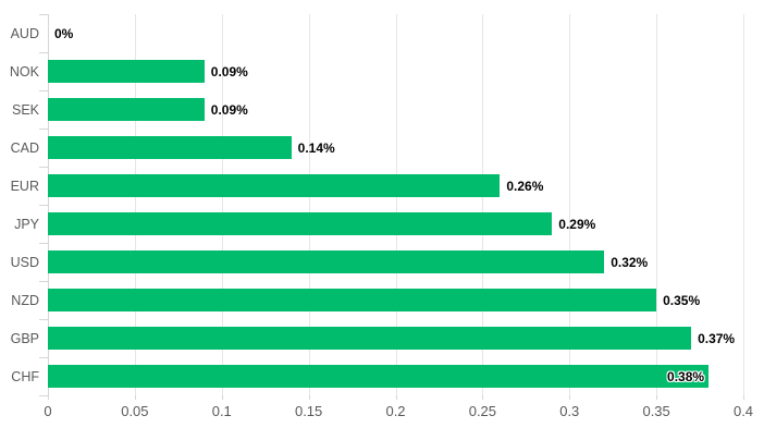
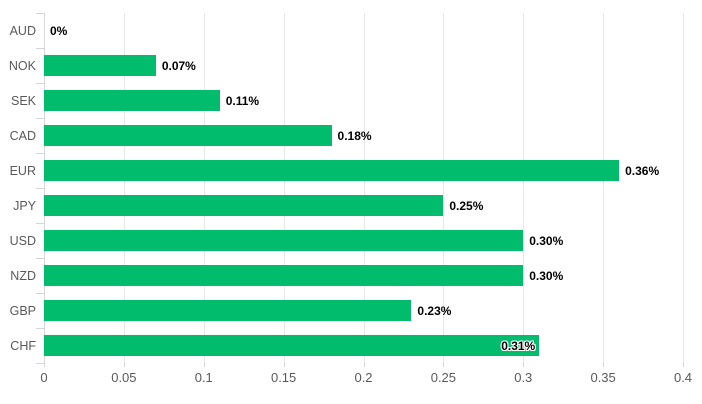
NOK: 0.09% -> 0.07%
SEK: 0.09% -> 0.11%
CAD: 0.14% -> 0.18%
EUR: 0.26% -> 0.36%
JPY: 0.29% -> 0.25%
USD: 0.32% -> 0.30%
NZD: 0.35% -> 0.30%
GBP: 0.37% -> 0.23%
CHF: 0.38% -> 0.31%
